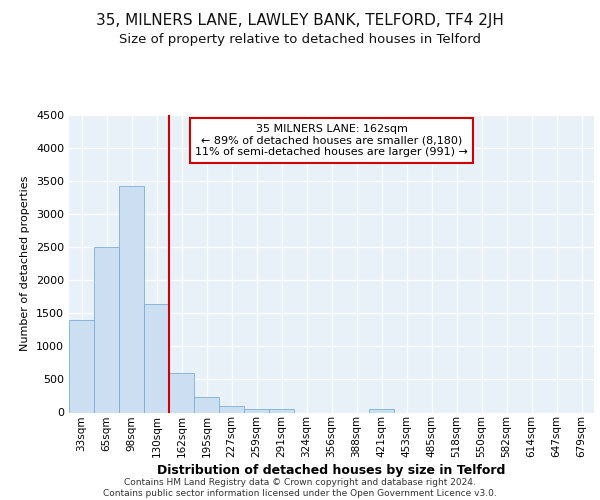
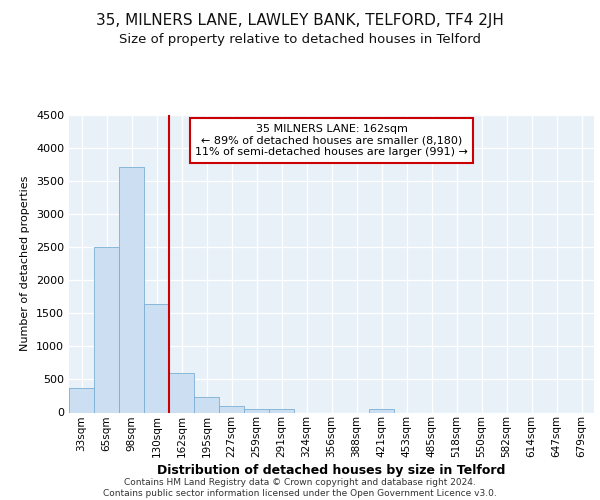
33sqm: 1400 -> 370
98sqm: 3420 -> 3720
